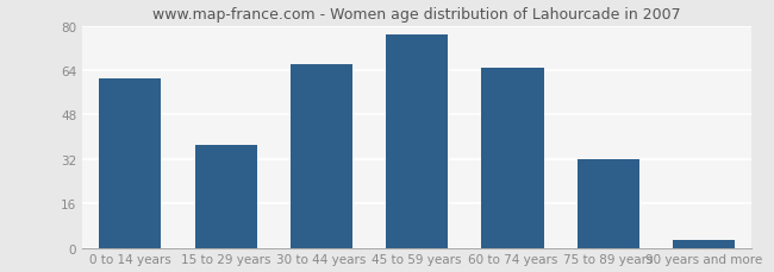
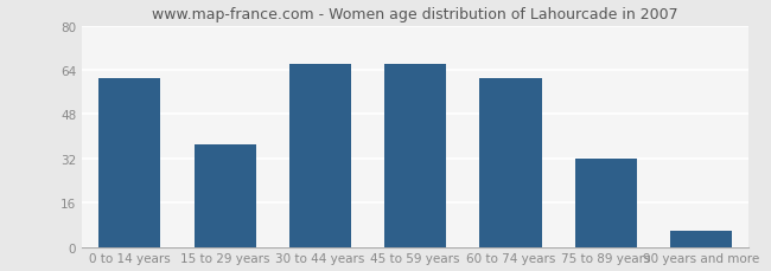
45 to 59 years: 77 -> 66
60 to 74 years: 65 -> 61
90 years and more: 3 -> 6
